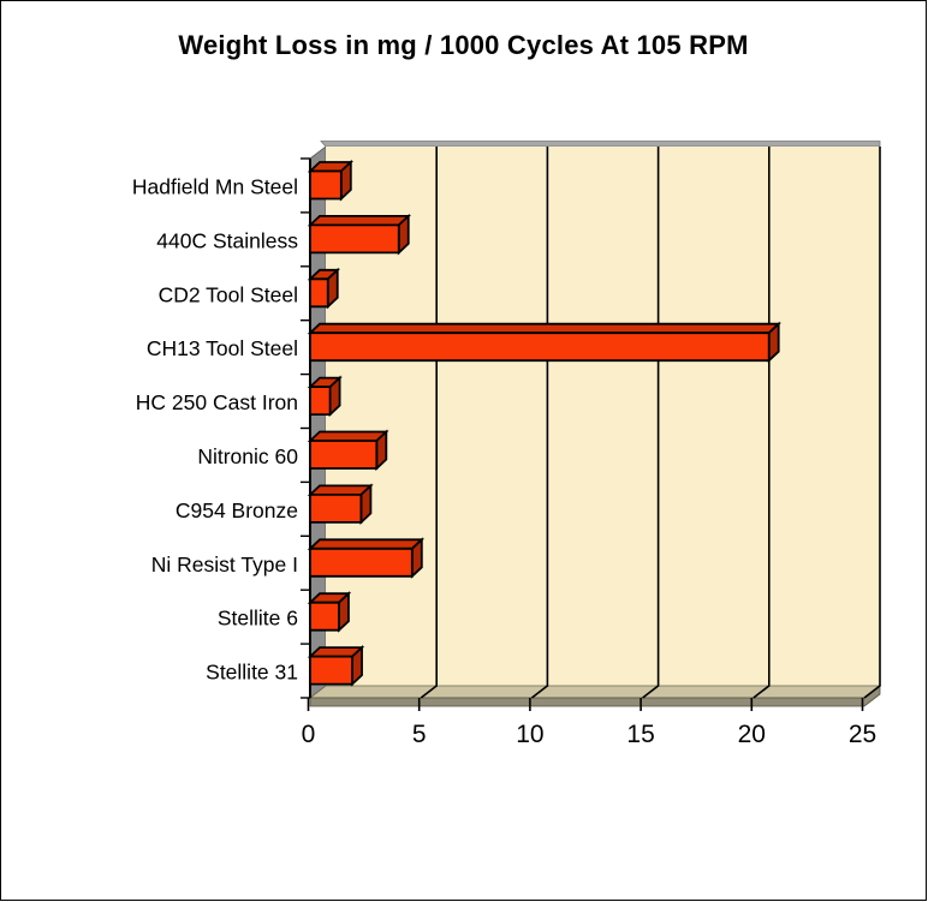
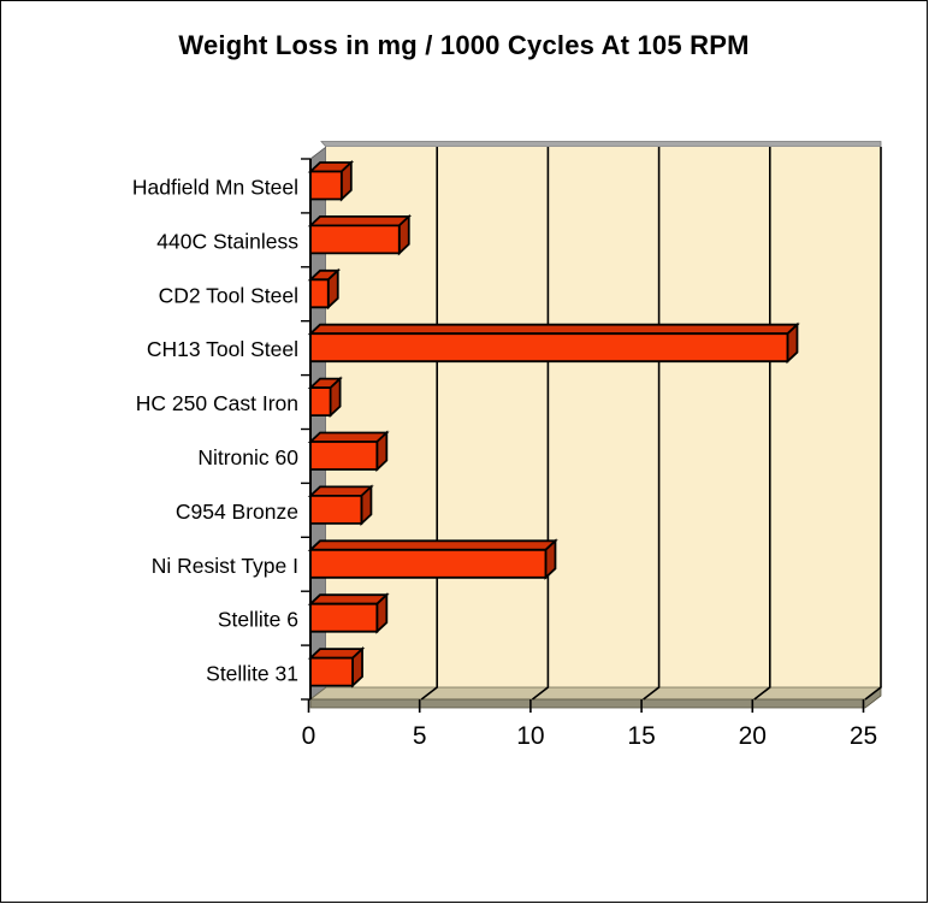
CH13 Tool Steel: 20.7 -> 21.5
Ni Resist Type I: 4.6 -> 10.6
Stellite 6: 1.3 -> 3.0
